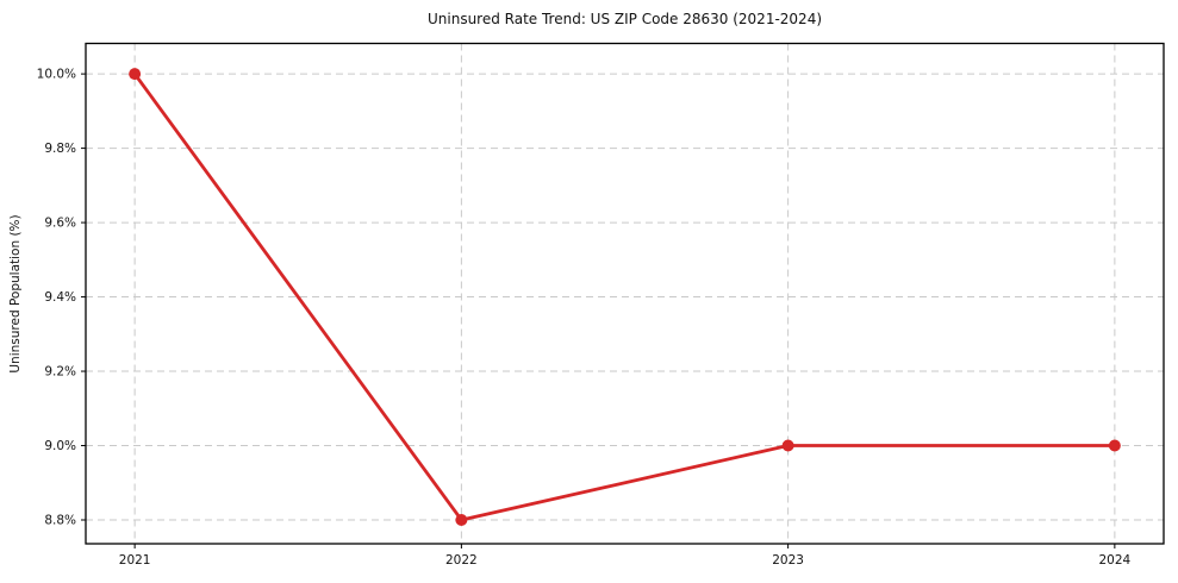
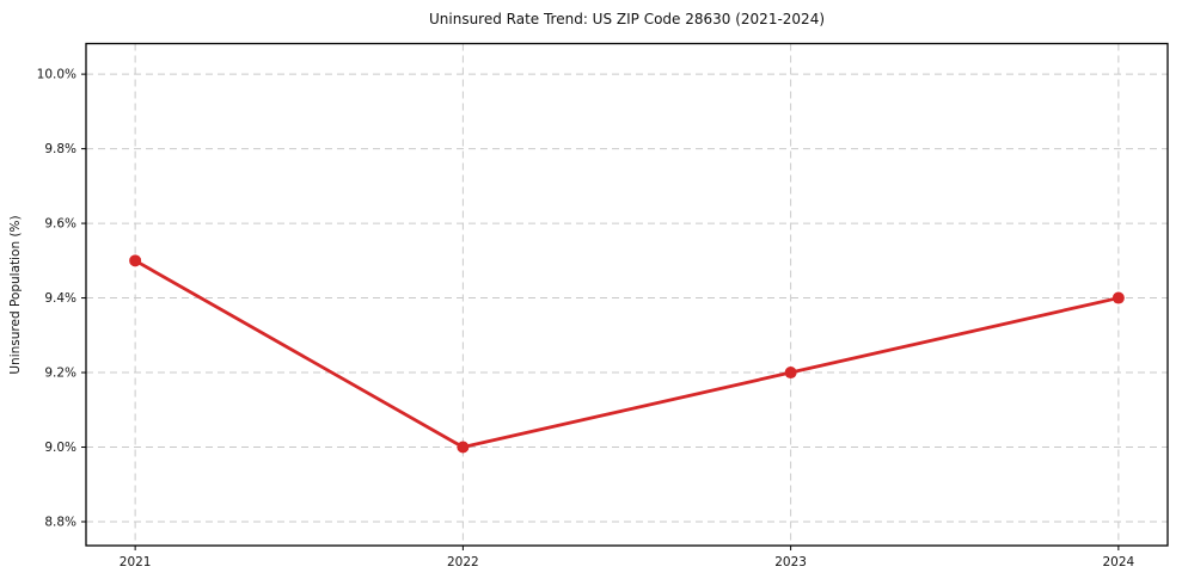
2021: 10.0% -> 9.5%
2022: 8.8% -> 9.0%
2023: 9.0% -> 9.2%
2024: 9.0% -> 9.4%
